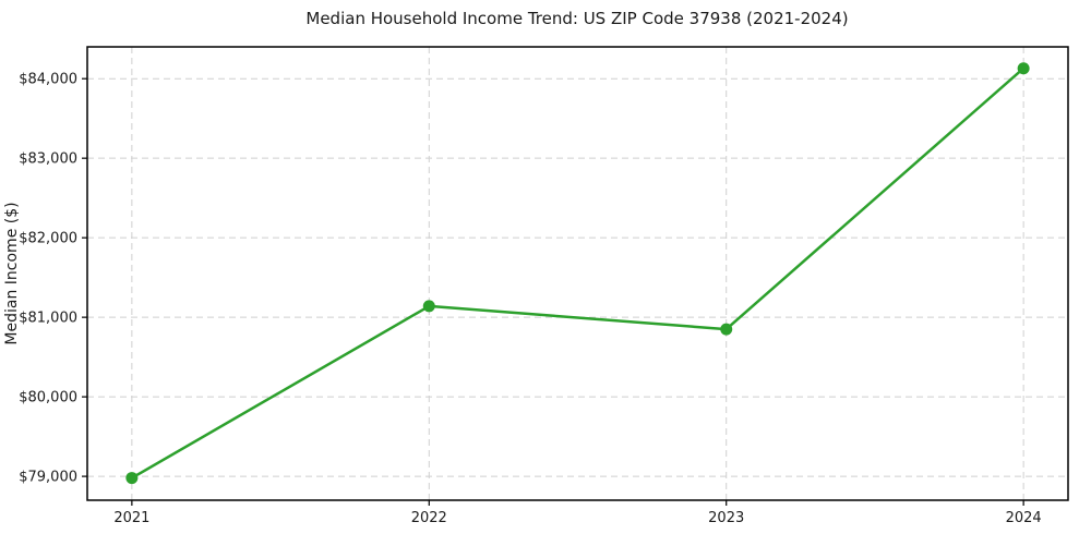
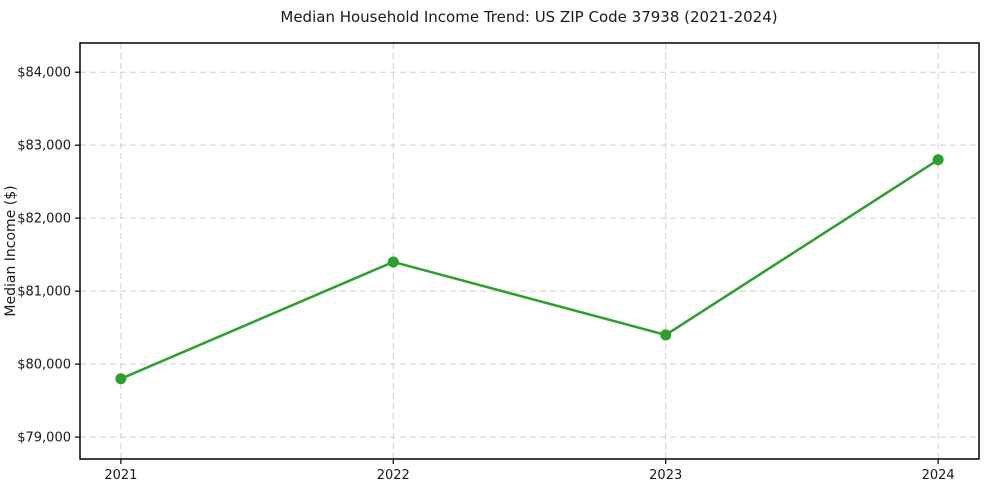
2021: $79000 -> $79800
2022: $81100 -> $81400
2023: $80800 -> $80400
2024: $84100 -> $82800
